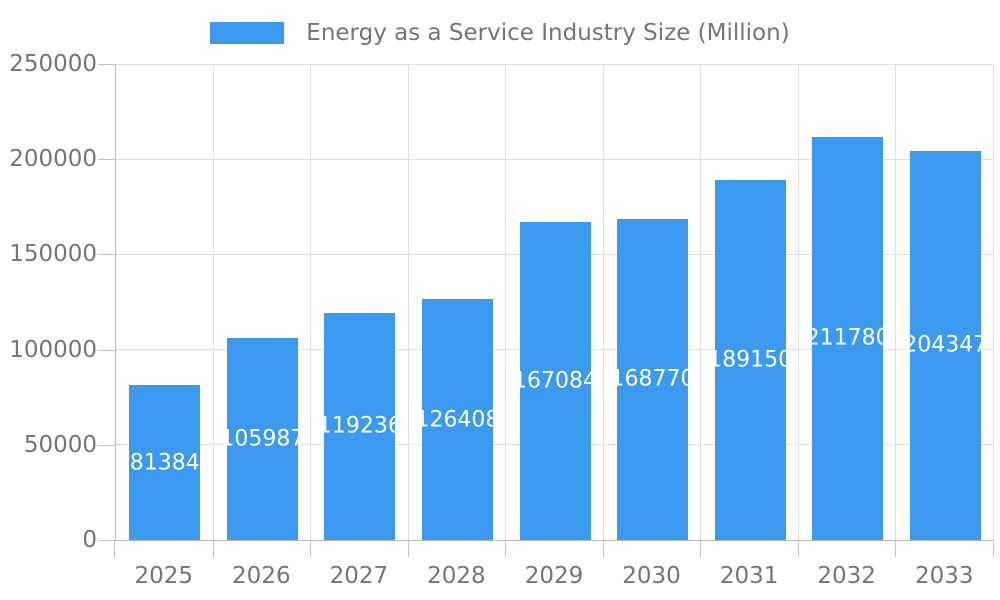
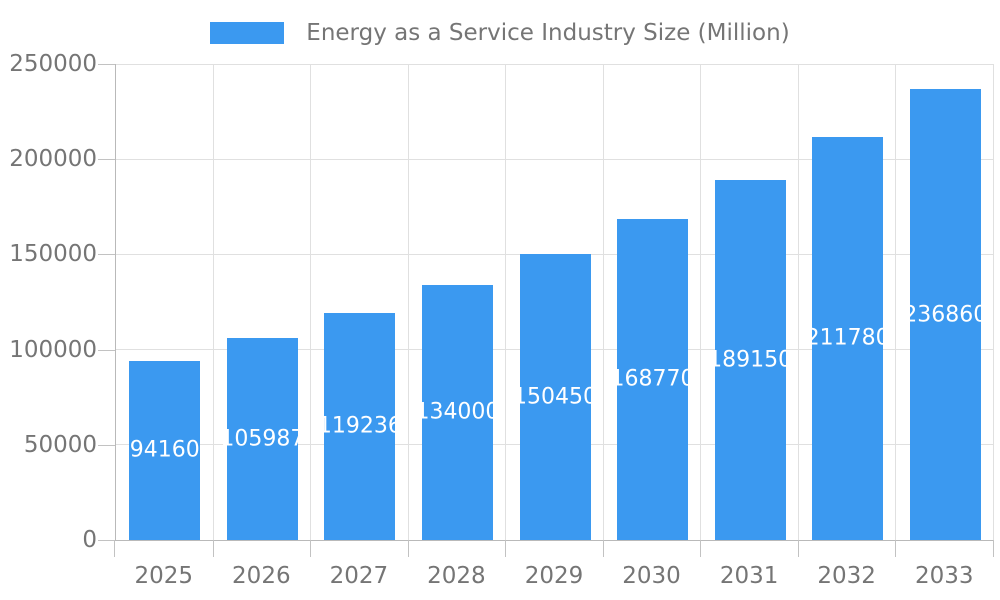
2025: 81384 -> 94160
2028: 126408 -> 134000
2029: 167084 -> 150450
2033: 204347 -> 236860
